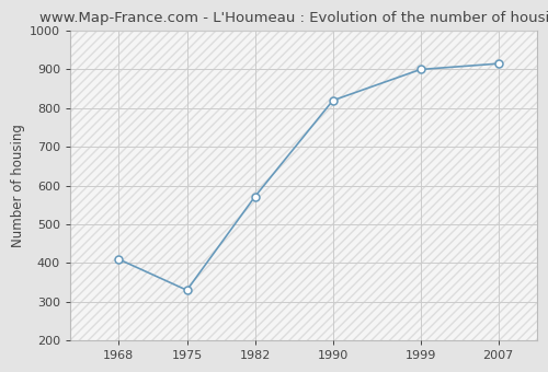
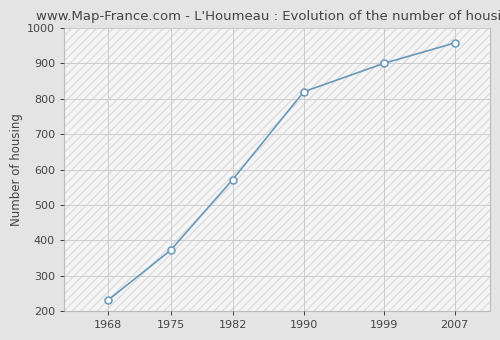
1968: 410 -> 232
1975: 330 -> 372
2007: 915 -> 958
